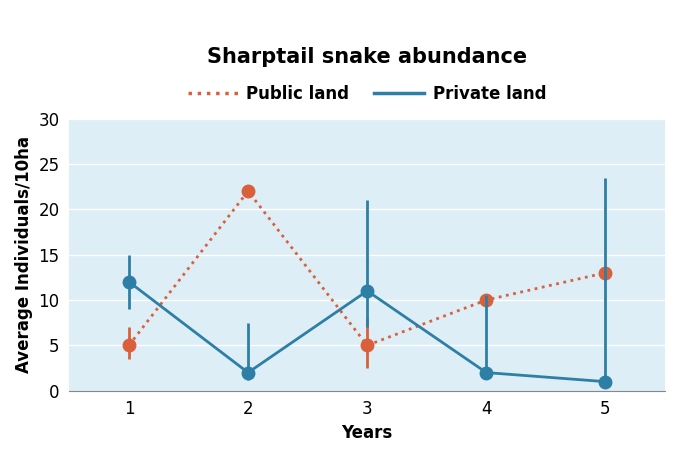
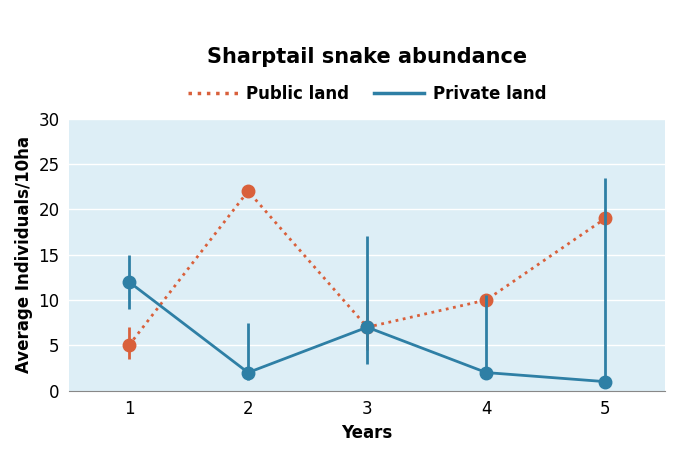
Public land/3: 5 -> 7
Private land/3: 11 -> 7
Public land/5: 13 -> 19
